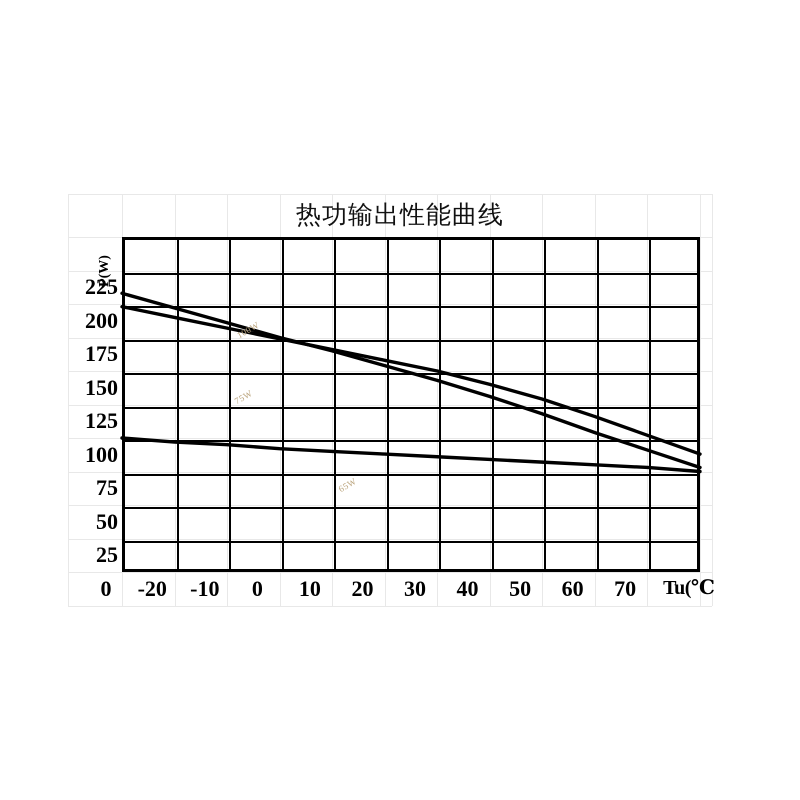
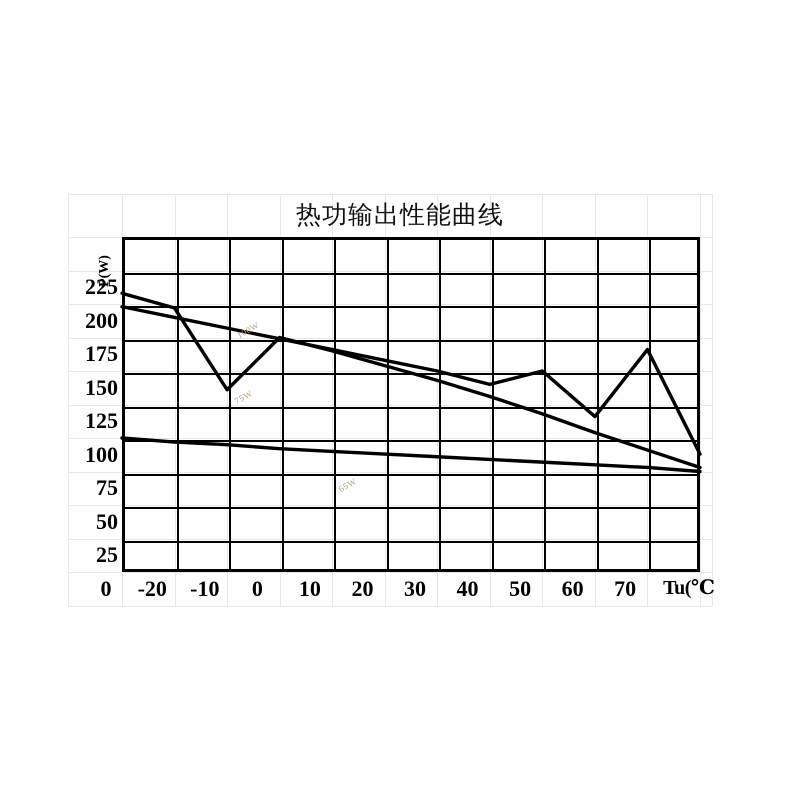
100W/-10: 186 -> 136
75W/50: 129 -> 150
75W/70: 102 -> 166
